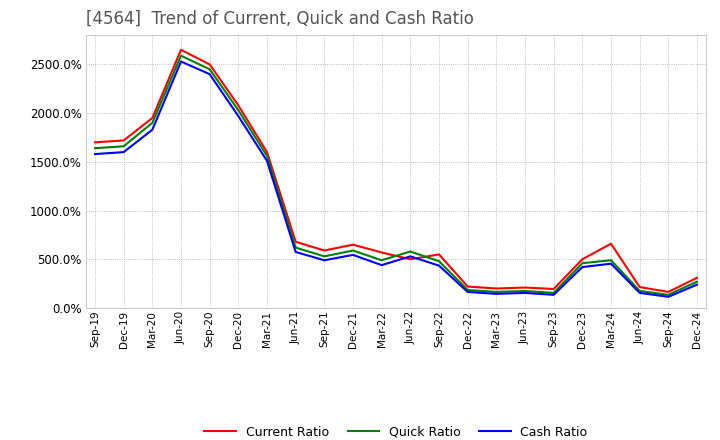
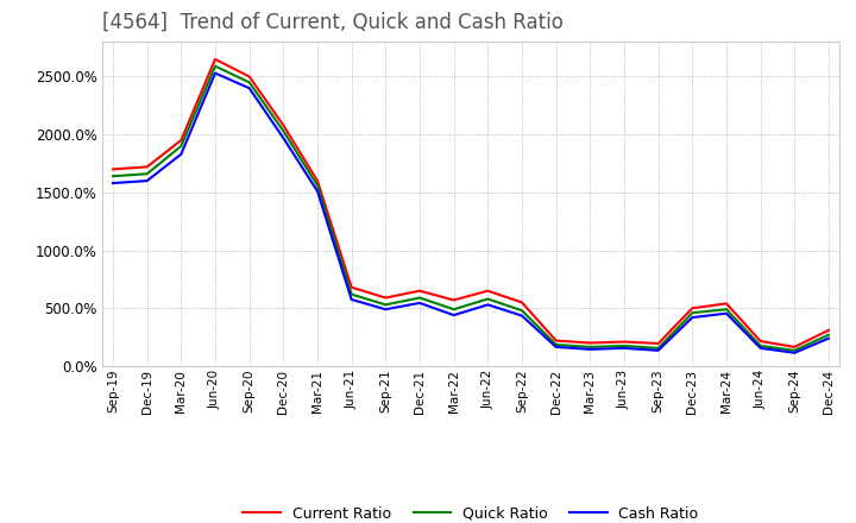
Current Ratio/Jun-22: 500% -> 650%
Current Ratio/Mar-24: 660% -> 540%
